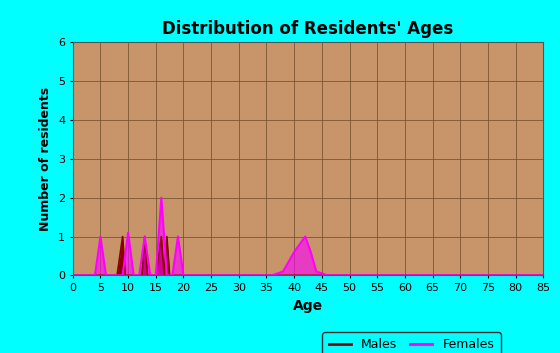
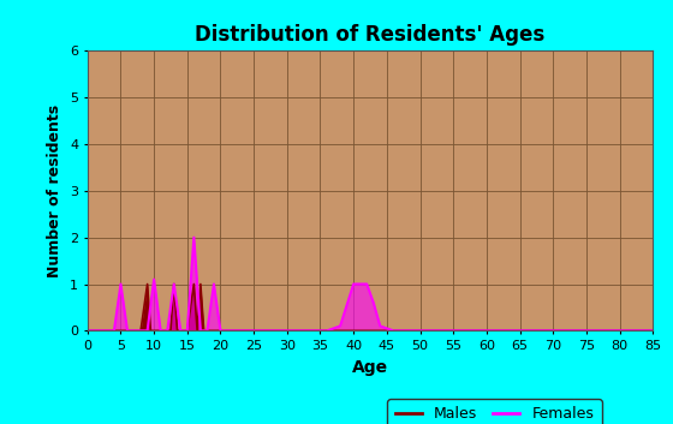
Females/40: 0.6 -> 1.0
